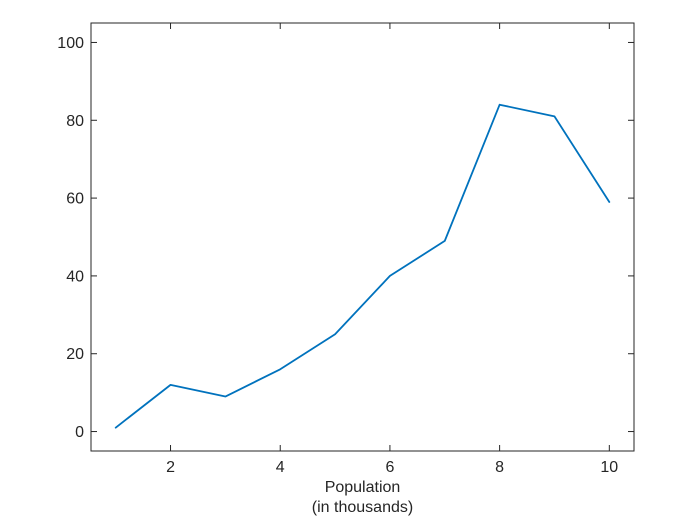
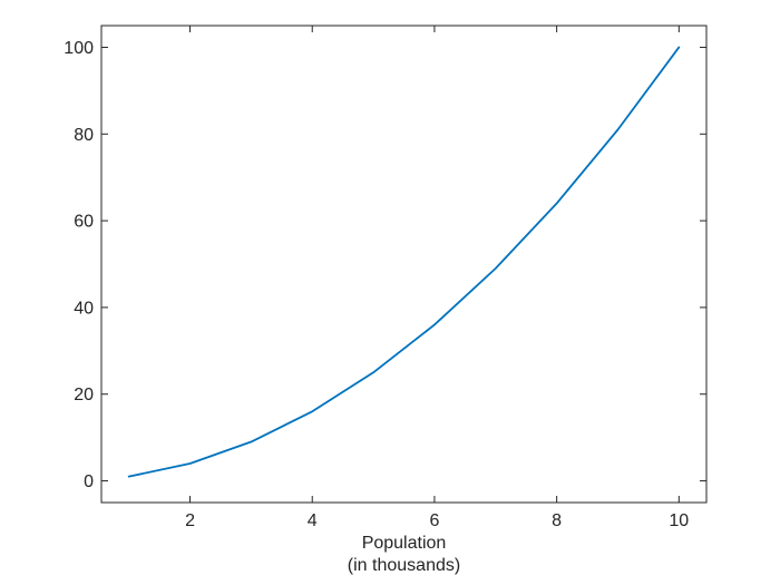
2: 12 -> 4
6: 40 -> 36
8: 84 -> 64
10: 59 -> 100
